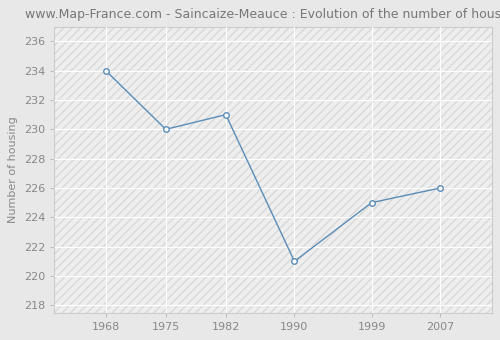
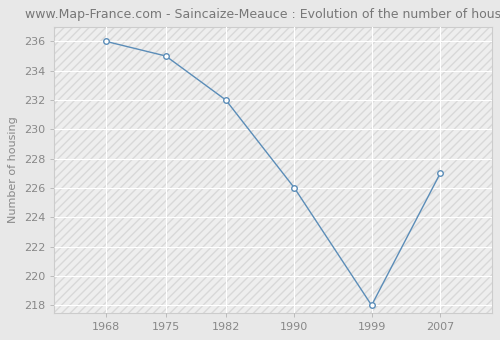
1968: 234 -> 236
1975: 230 -> 235
1982: 231 -> 232
1990: 221 -> 226
1999: 225 -> 218
2007: 226 -> 227
